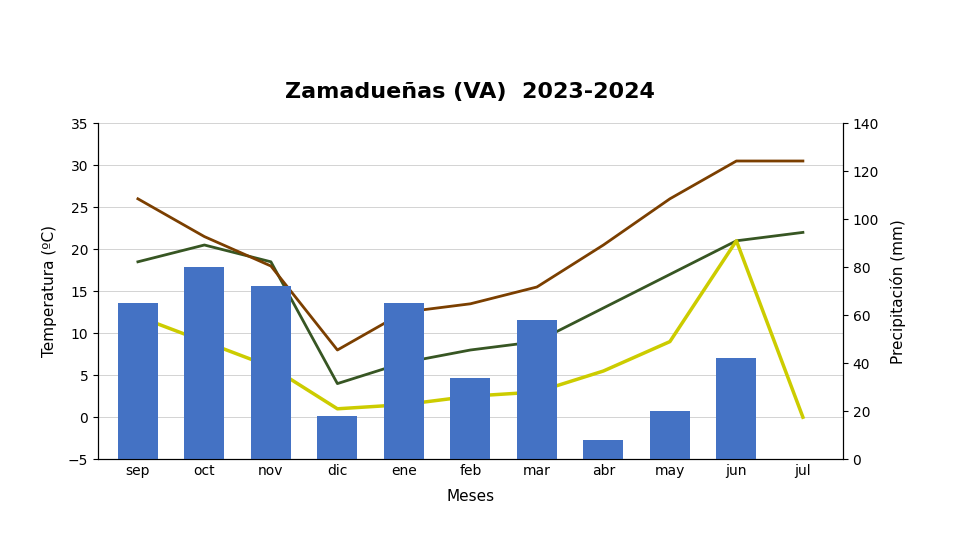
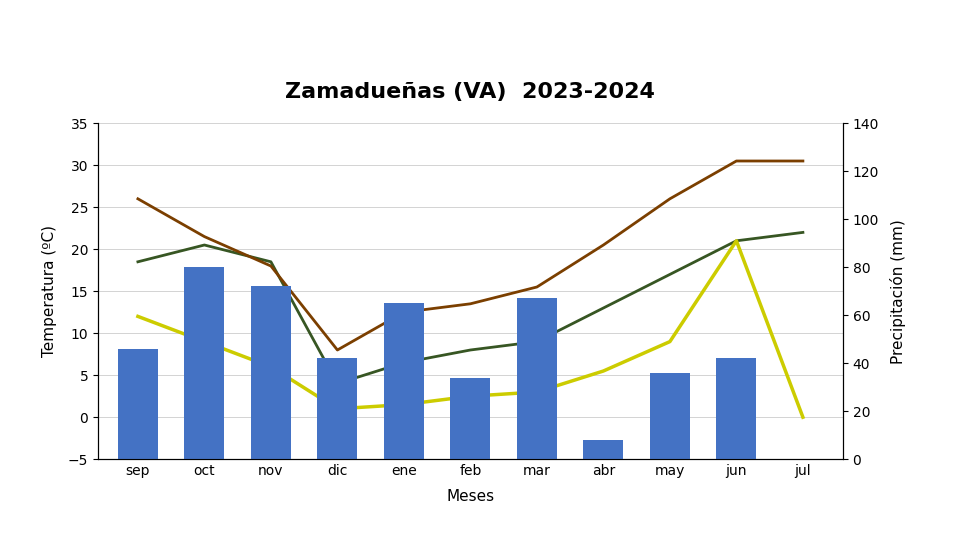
Precipitación (mm)/sep: 65 -> 46
Precipitación (mm)/dic: 18 -> 42
Precipitación (mm)/mar: 58 -> 67
Precipitación (mm)/may: 20 -> 36
